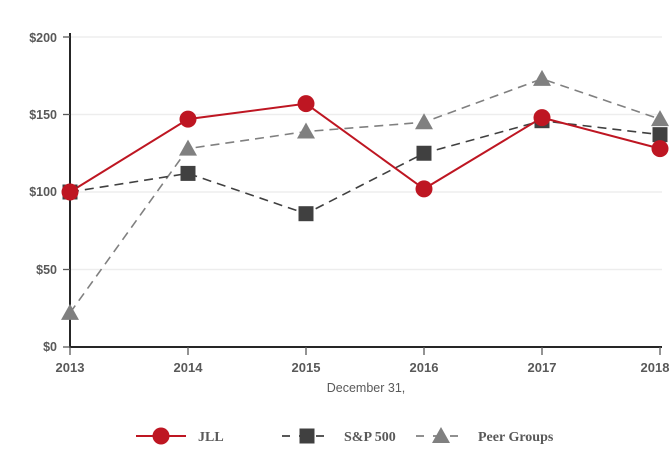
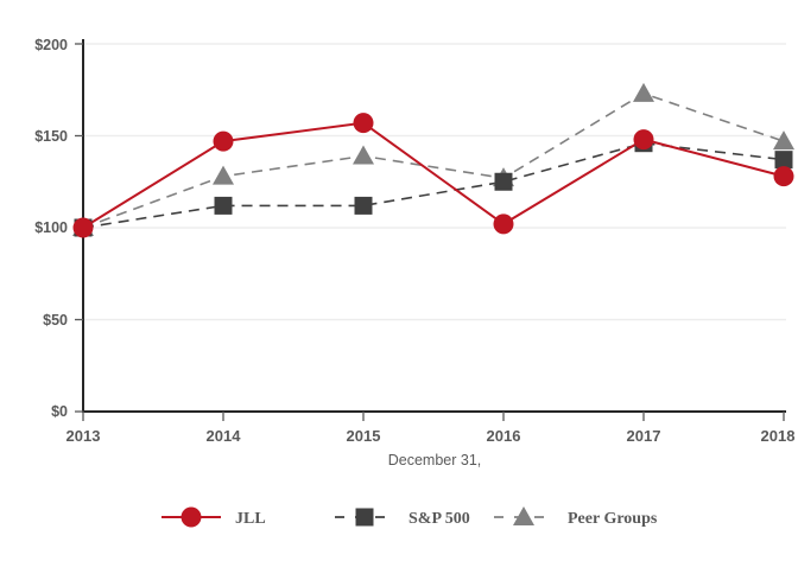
Peer Groups/2013: $22 -> $100
S&P 500/2015: $86 -> $112
Peer Groups/2016: $145 -> $127
